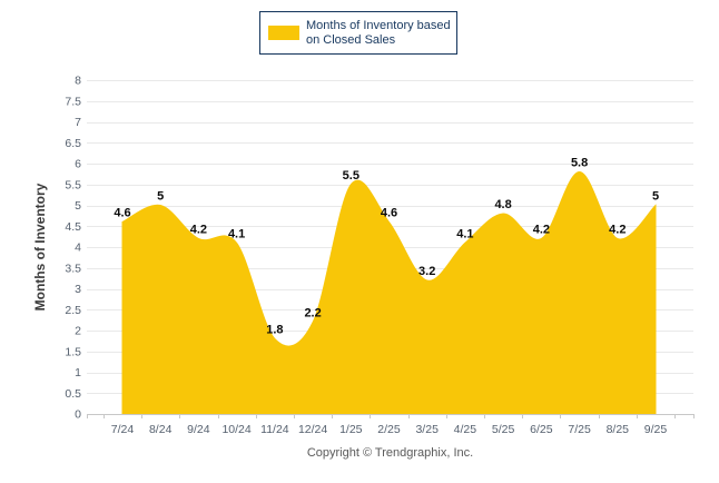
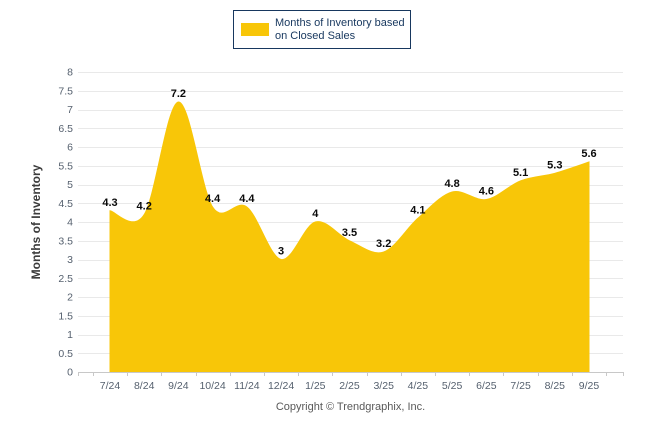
7/24: 4.6 -> 4.3
8/24: 5 -> 4.2
9/24: 4.2 -> 7.2
10/24: 4.1 -> 4.4
11/24: 1.8 -> 4.4
12/24: 2.2 -> 3
1/25: 5.5 -> 4
2/25: 4.6 -> 3.5
6/25: 4.2 -> 4.6
7/25: 5.8 -> 5.1
8/25: 4.2 -> 5.3
9/25: 5 -> 5.6
